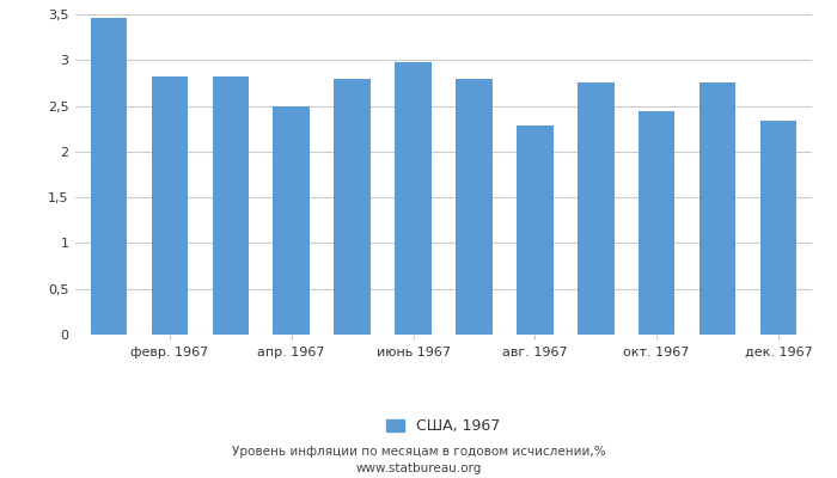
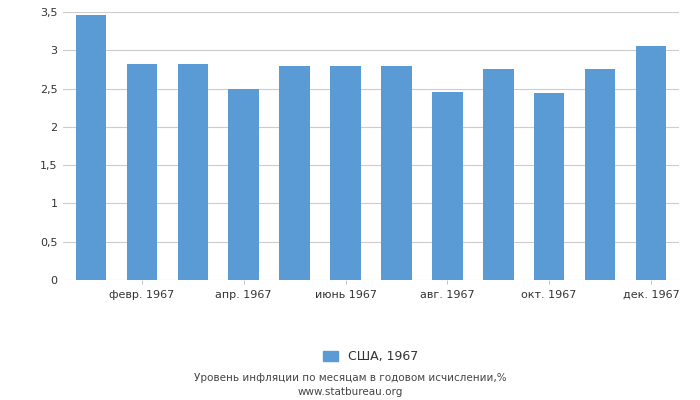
июнь 1967: 2,98 -> 2,80
авг. 1967: 2,28 -> 2,46
дек. 1967: 2,34 -> 3,05
